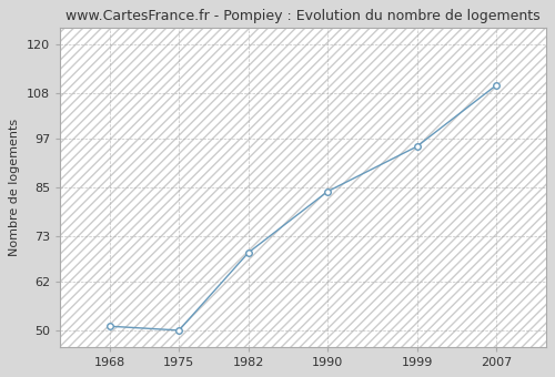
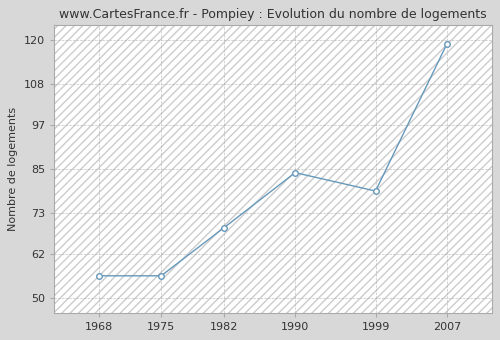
1968: 51 -> 56
1975: 50 -> 56
1999: 95 -> 79
2007: 110 -> 119
